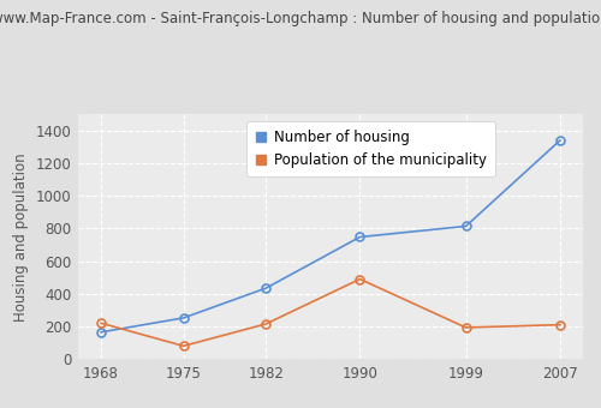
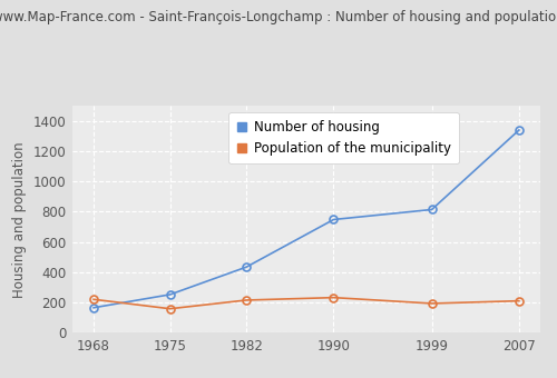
Population of the municipality/1975: 80 -> 160
Population of the municipality/1990: 490 -> 230
